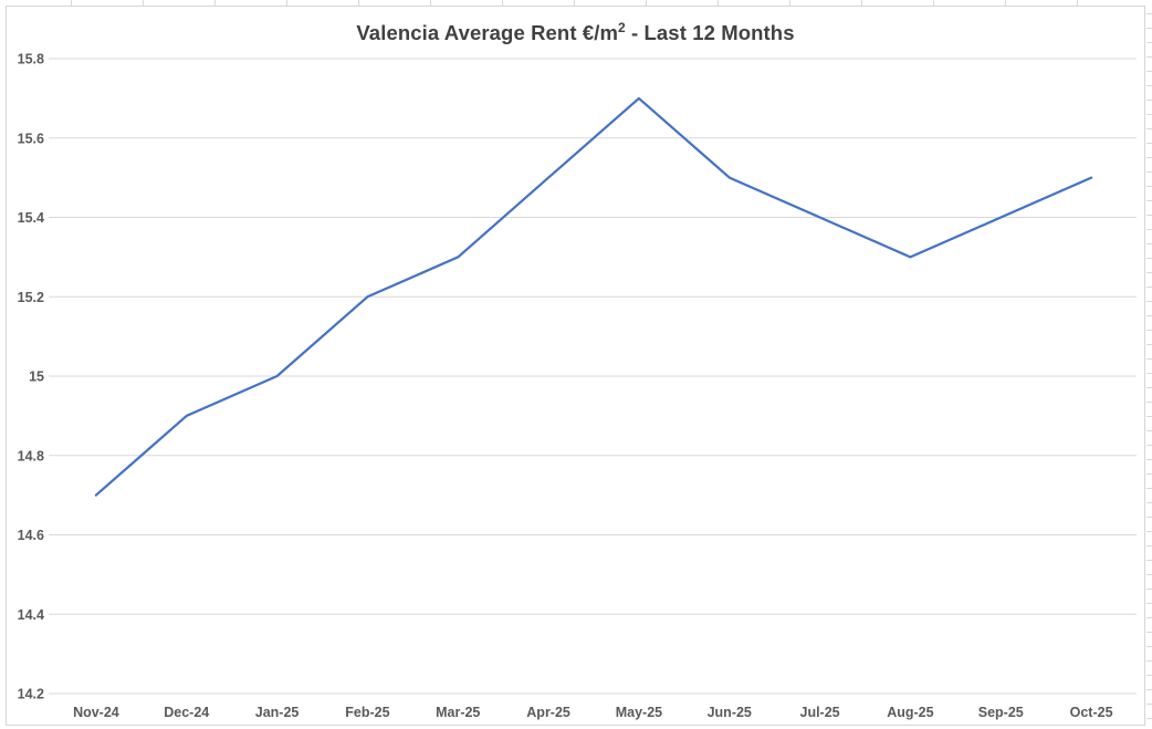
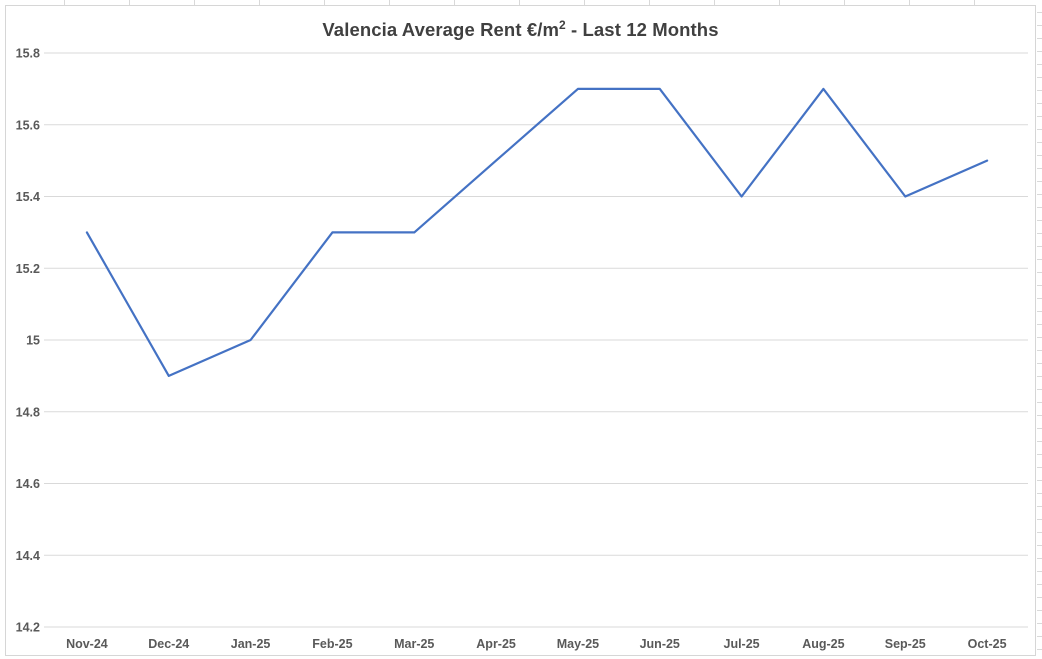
Nov-24: 14.7 -> 15.3
Feb-25: 15.2 -> 15.3
Jun-25: 15.5 -> 15.7
Aug-25: 15.3 -> 15.7
